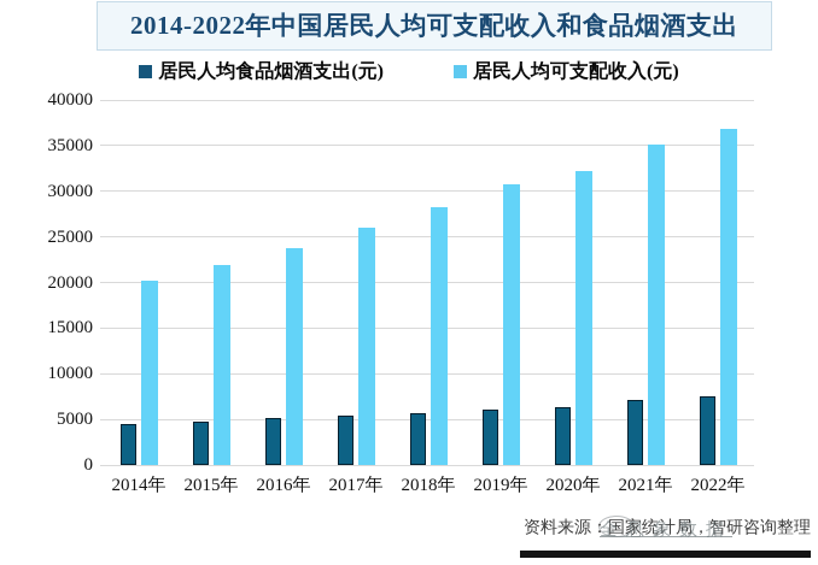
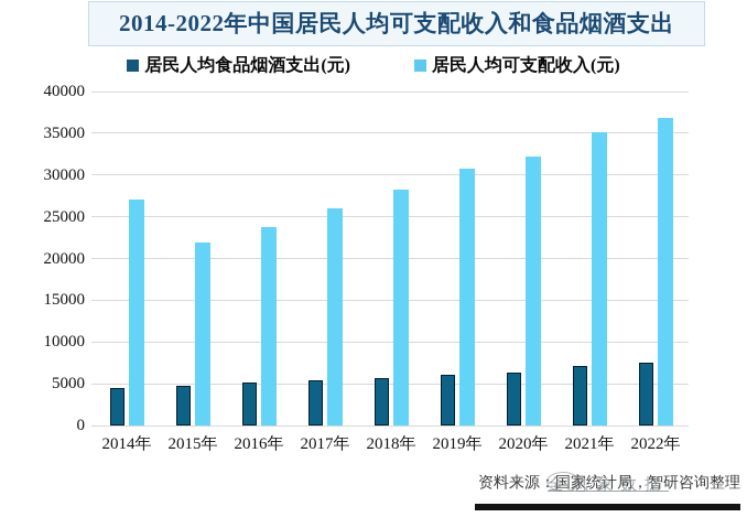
居民人均可支配收入(元)/2014年: 20000 -> 27000
